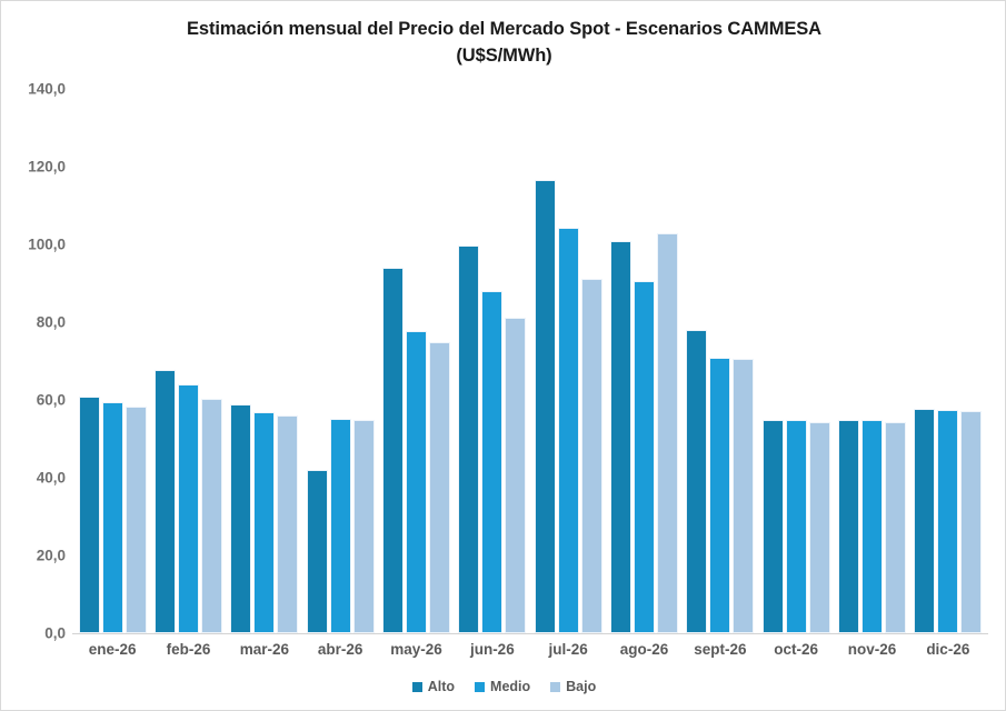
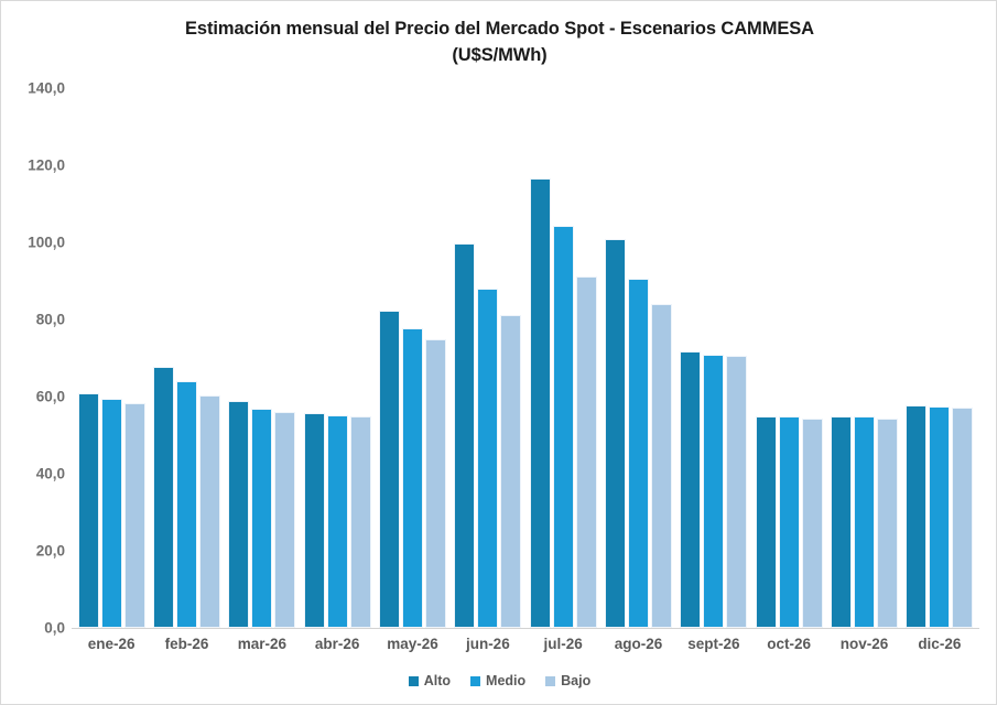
Alto/abr-26: 42 -> 56
Alto/may-26: 94 -> 82
Bajo/ago-26: 103 -> 84
Alto/sept-26: 78 -> 72
